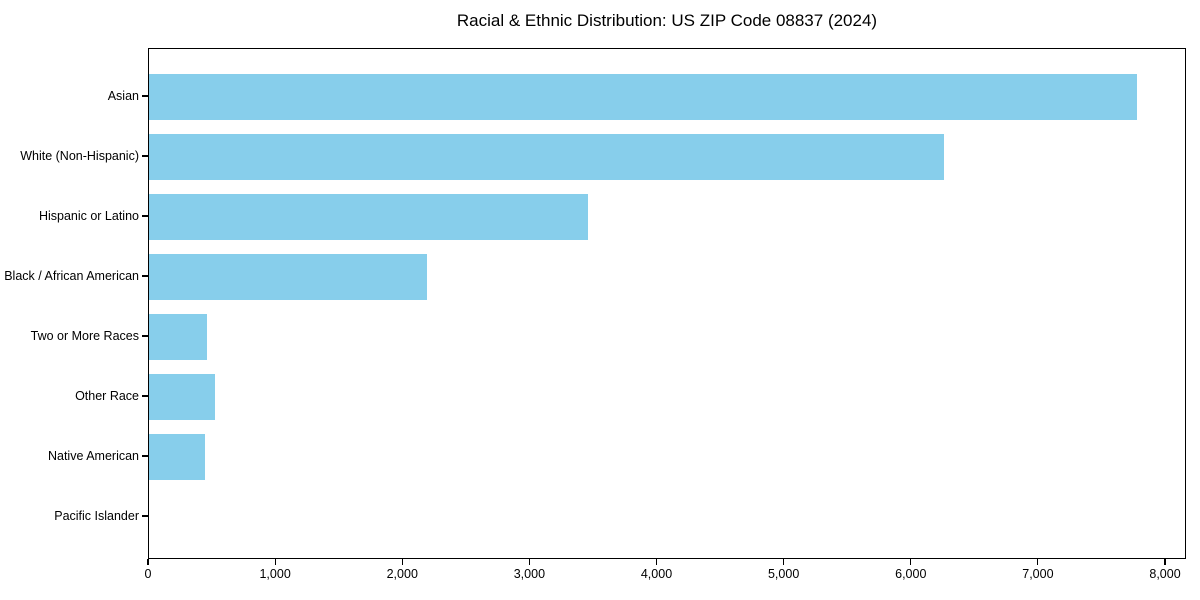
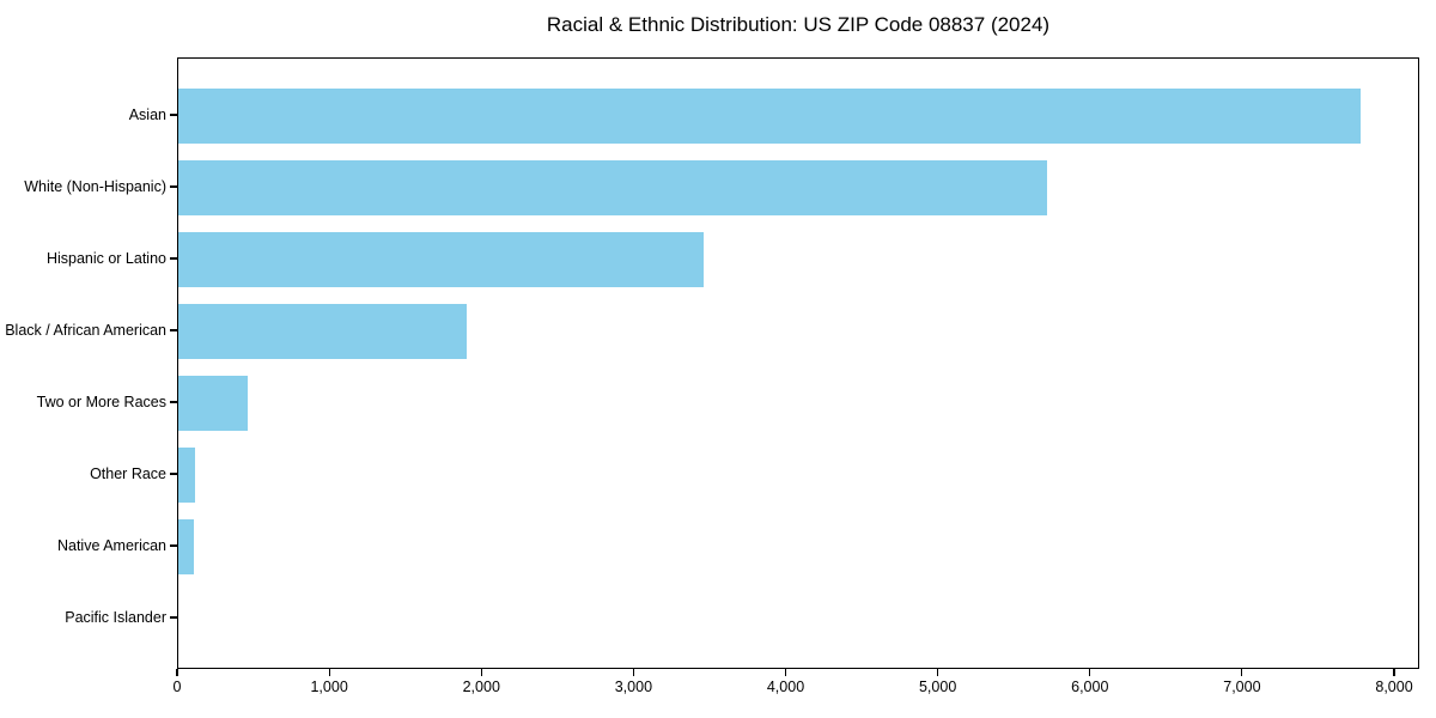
White (Non-Hispanic): 6250 -> 5710
Black / African American: 2190 -> 1900
Other Race: 520 -> 110
Native American: 440 -> 100
